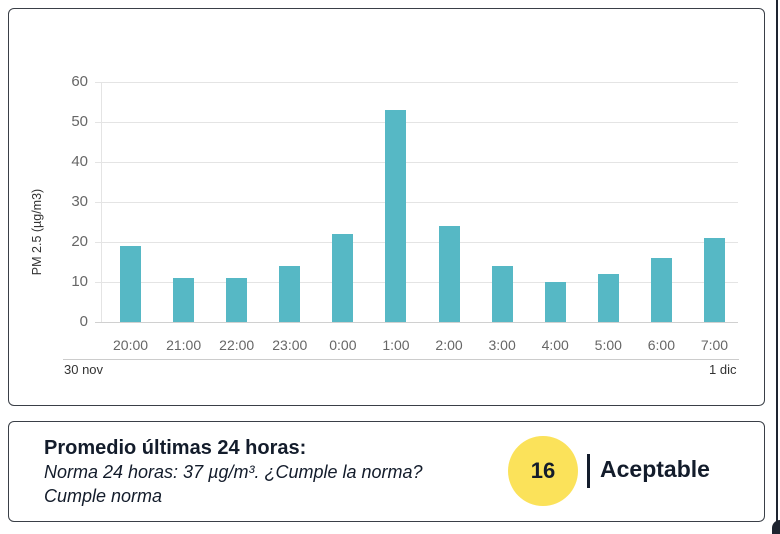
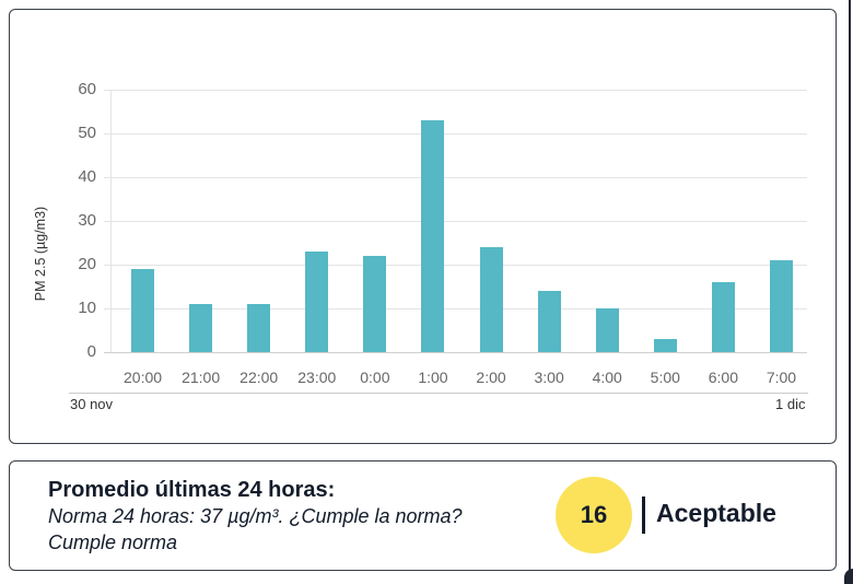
23:00: 14 -> 23
5:00: 12 -> 3
